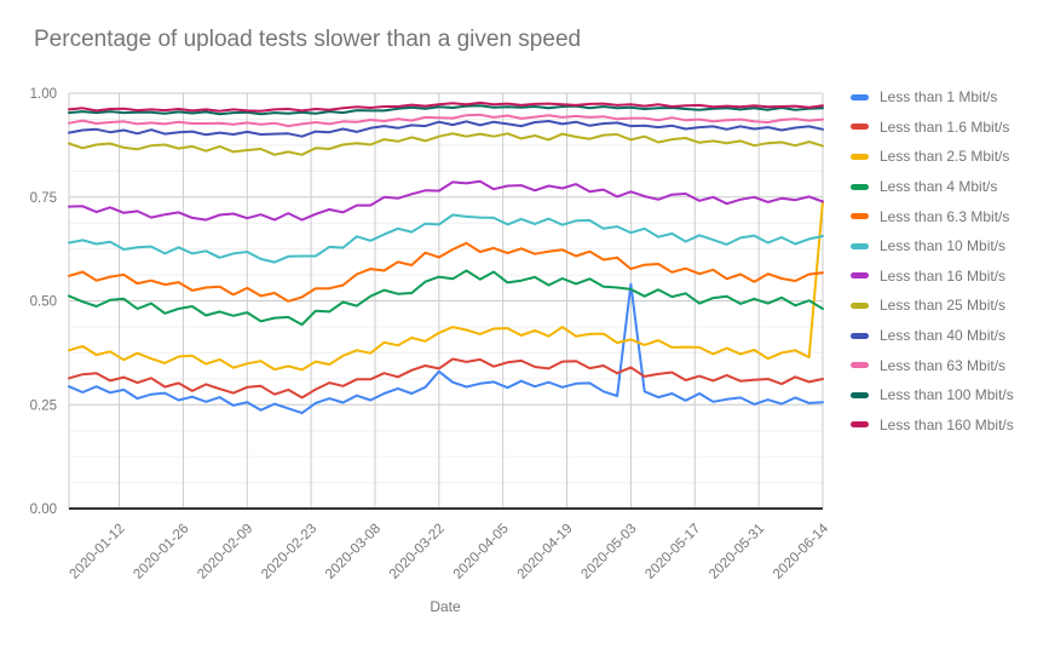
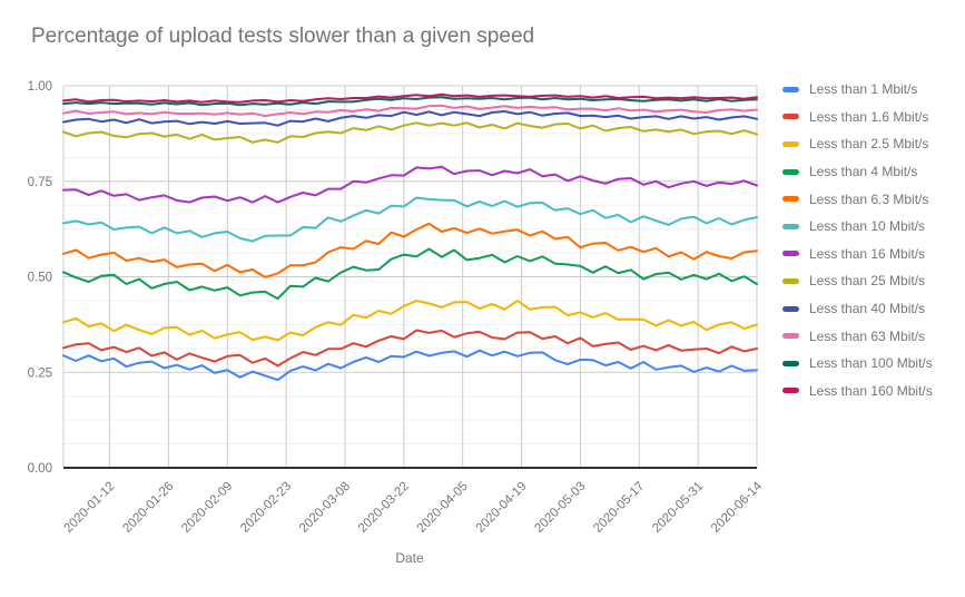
Less than 1 Mbit/s/2020-03-22: 0.33 -> 0.29
Less than 1 Mbit/s/2020-05-03: 0.54 -> 0.28
Less than 2.5 Mbit/s/2020-06-14: 0.74 -> 0.38
